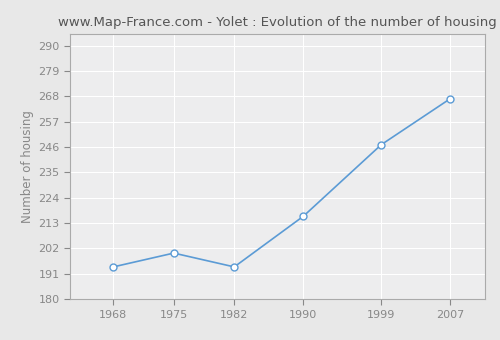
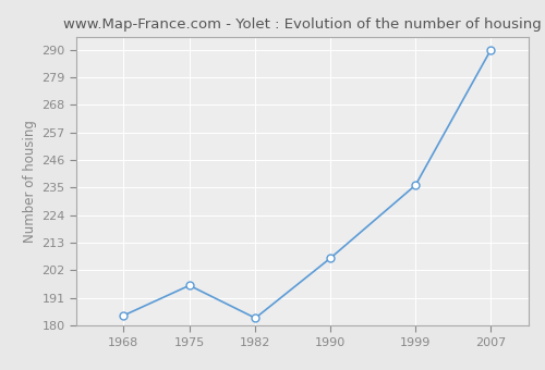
1968: 194 -> 184
1975: 200 -> 196
1982: 194 -> 183
1990: 216 -> 207
1999: 247 -> 236
2007: 267 -> 290
